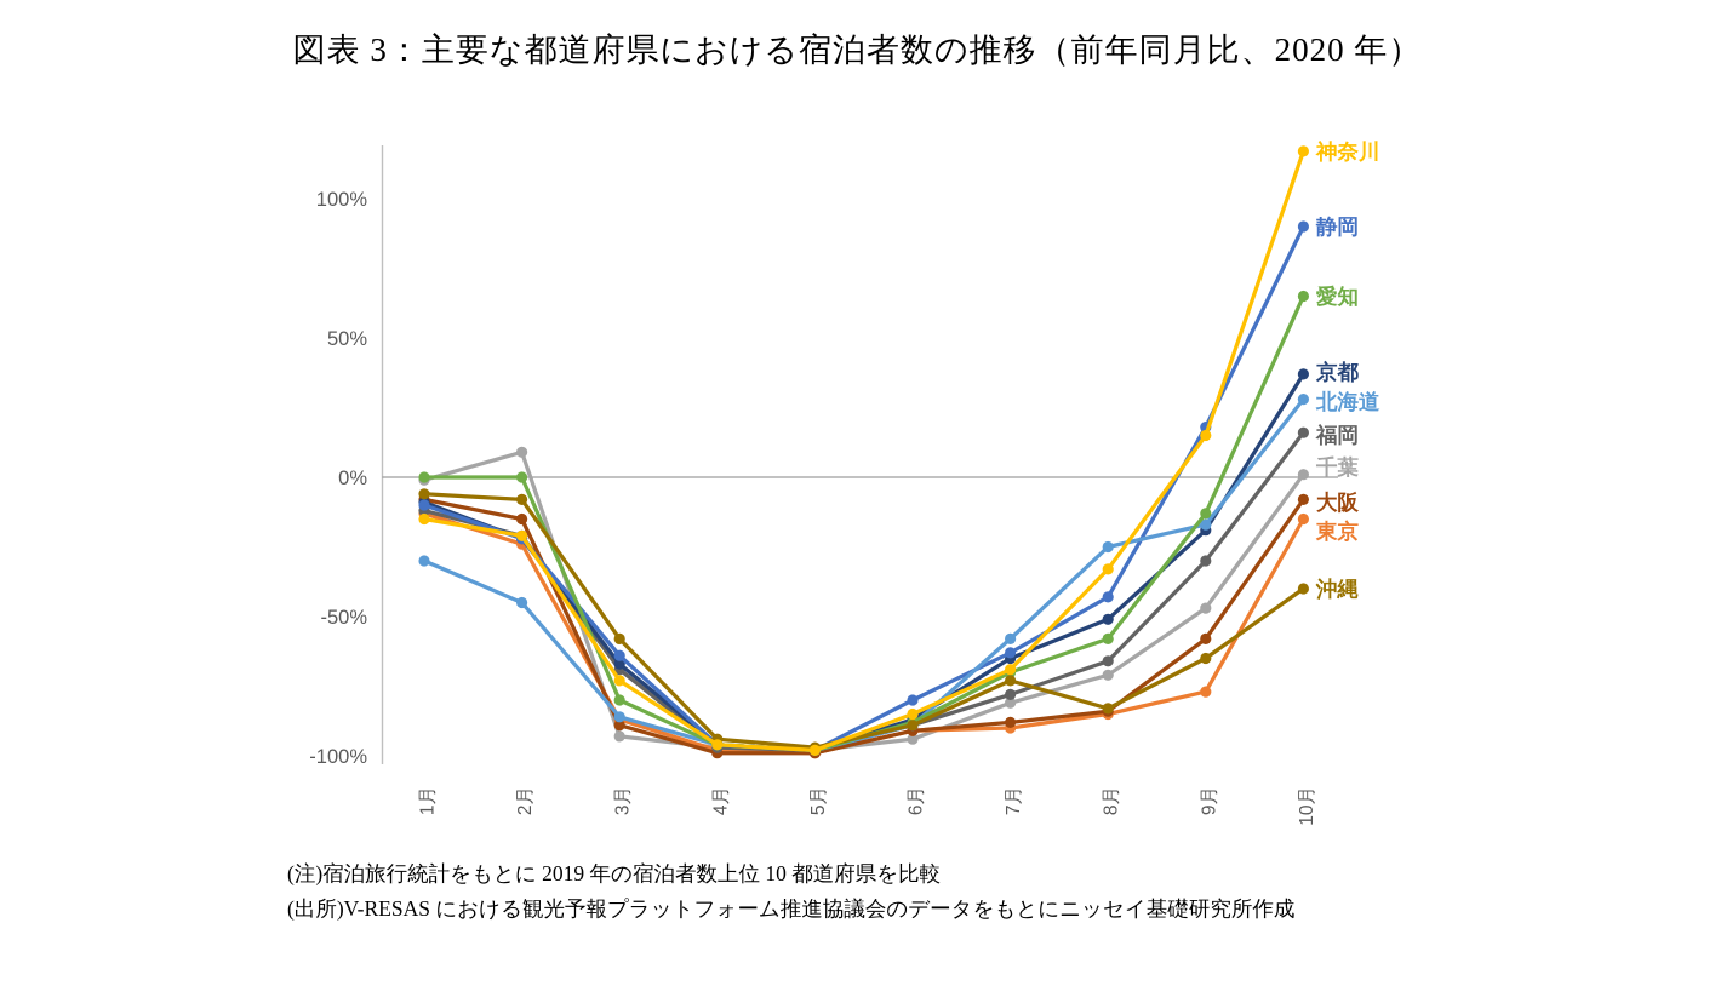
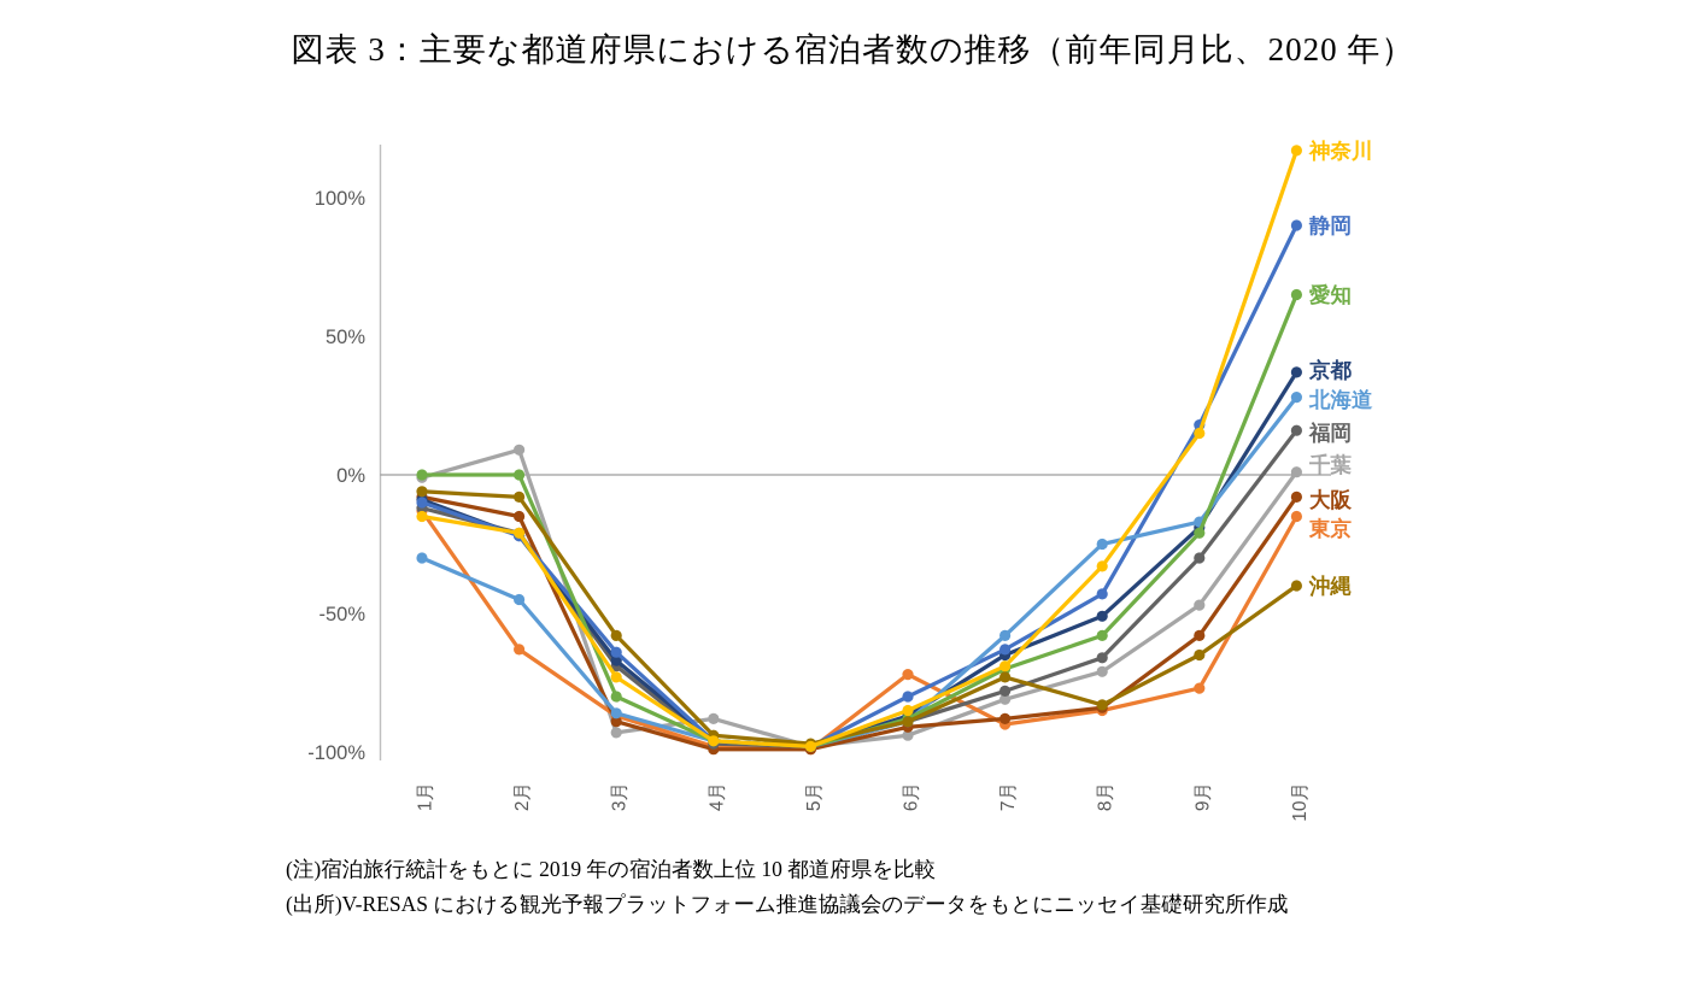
東京/2月: -24% -> -63%
千葉/4月: -97% -> -88%
東京/6月: -91% -> -72%
愛知/9月: -13% -> -21%
